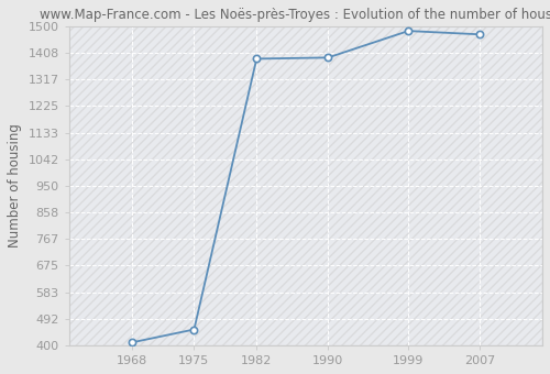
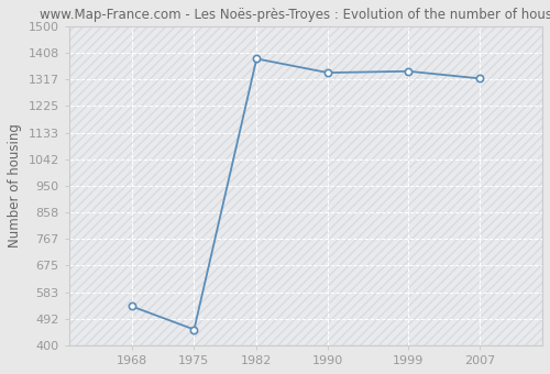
1968: 410 -> 535
1990: 1392 -> 1340
1999: 1484 -> 1345
2007: 1472 -> 1320
